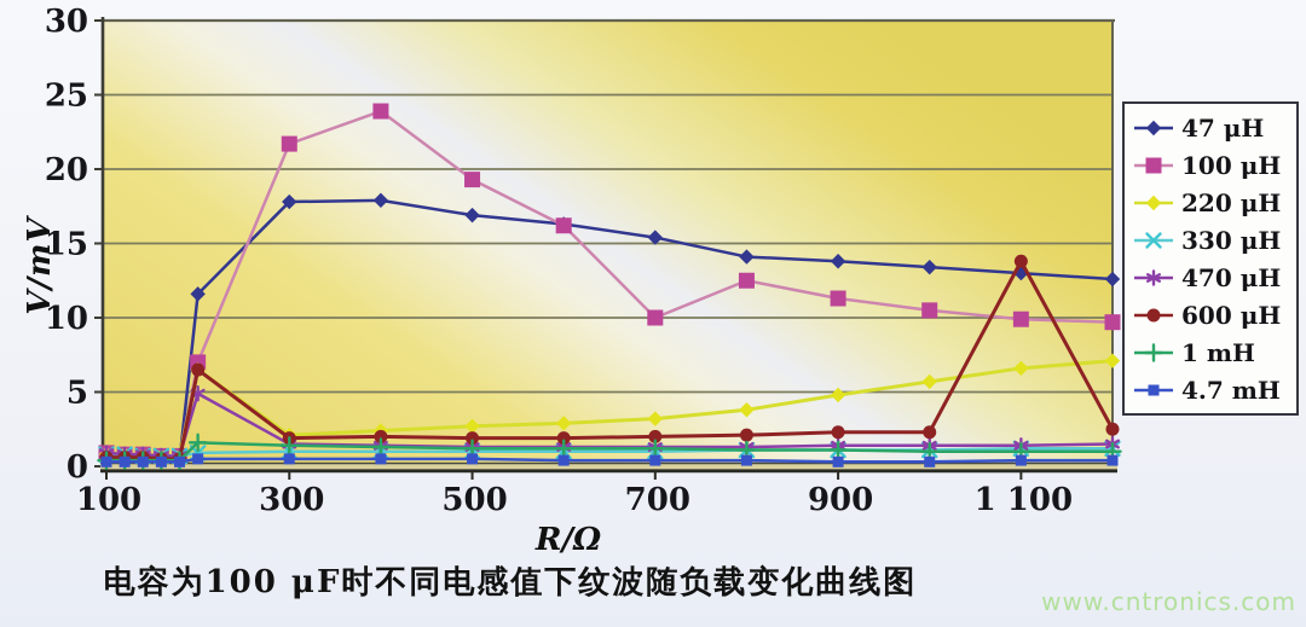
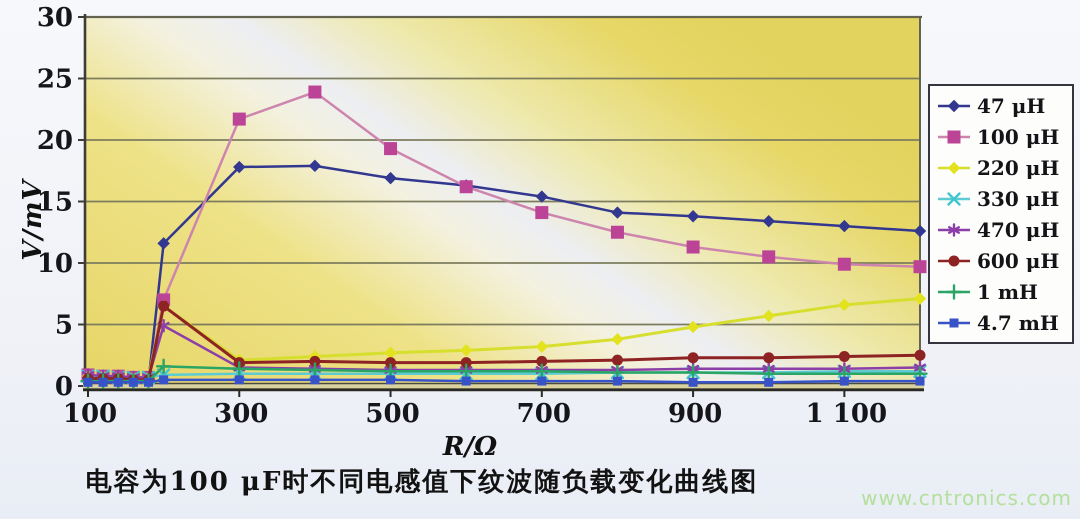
100 μH/700: 10.0 -> 14.1
600 μH/1100: 13.8 -> 2.4
